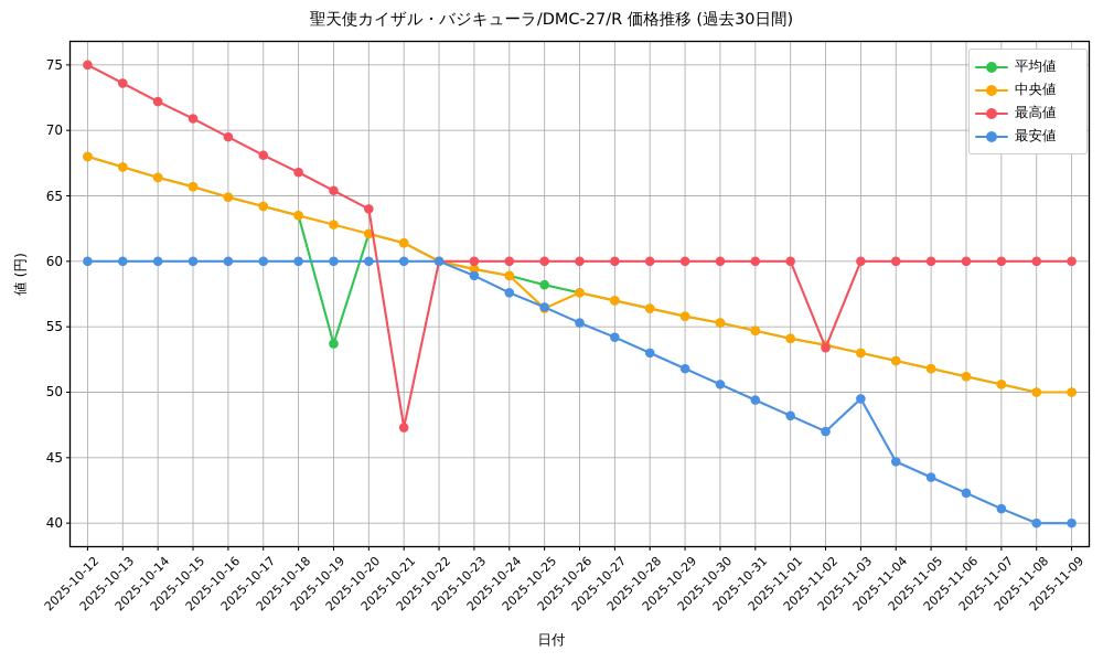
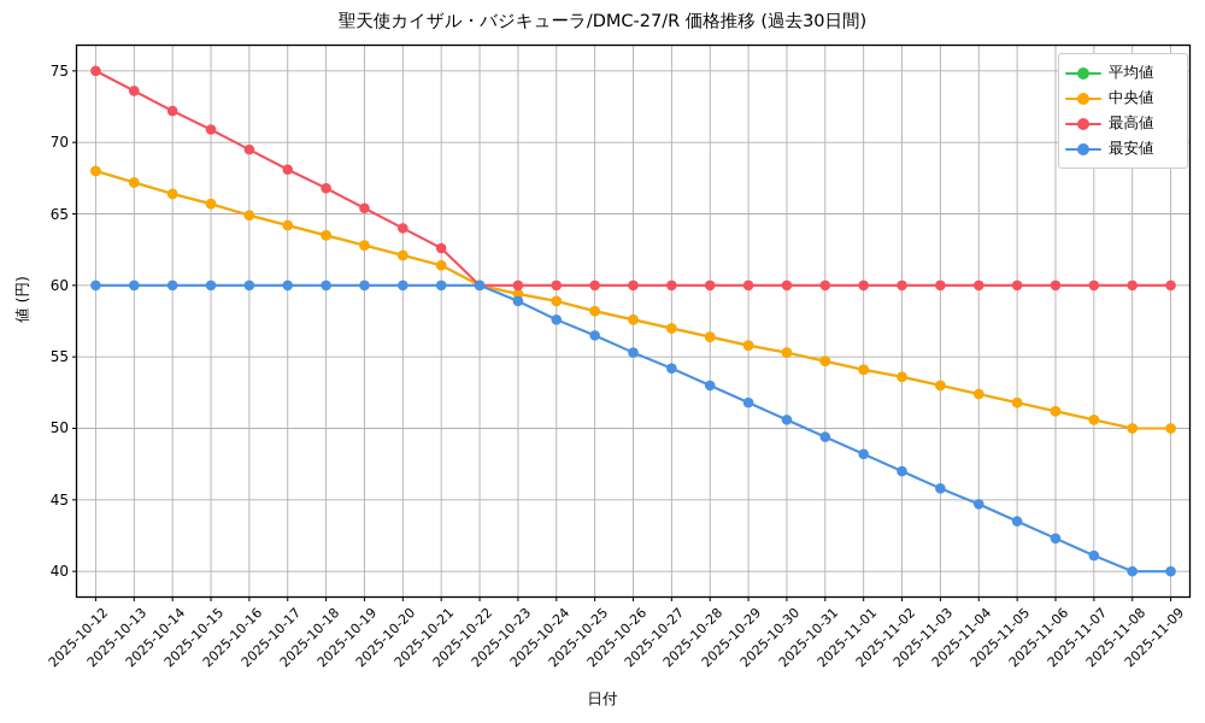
平均値/2025-10-19: 53.7 -> 62.8
最高値/2025-10-21: 47.3 -> 62.6
中央値/2025-10-25: 56.4 -> 58.2
最高値/2025-11-02: 53.4 -> 60.0
最安値/2025-11-03: 49.5 -> 45.8
